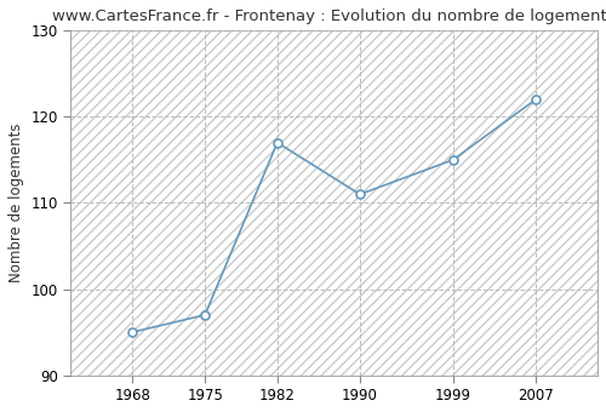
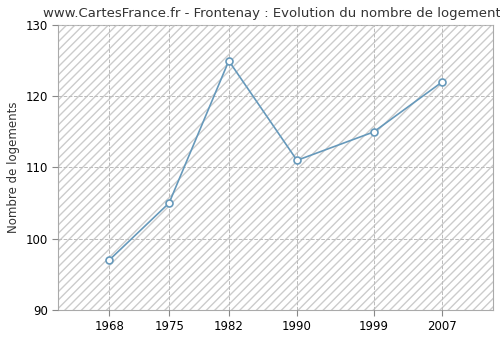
1968: 95 -> 97
1975: 97 -> 105
1982: 117 -> 125
